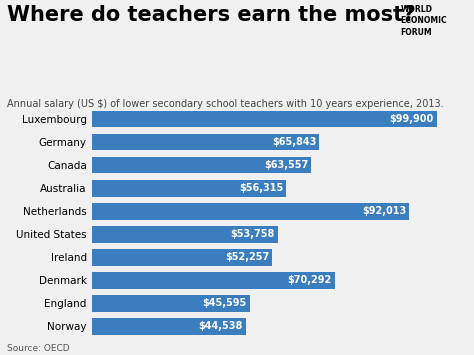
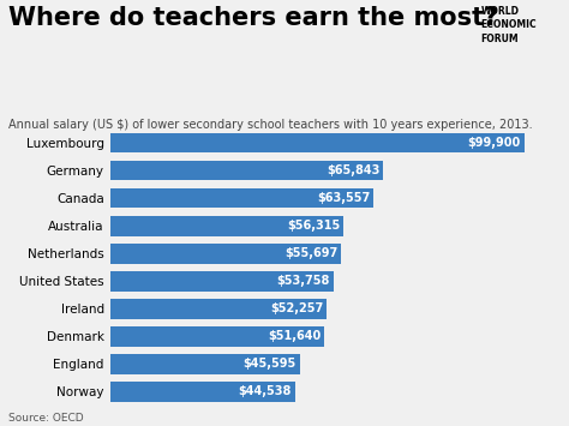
Netherlands: $92,013 -> $55,697
Denmark: $70,292 -> $51,640
